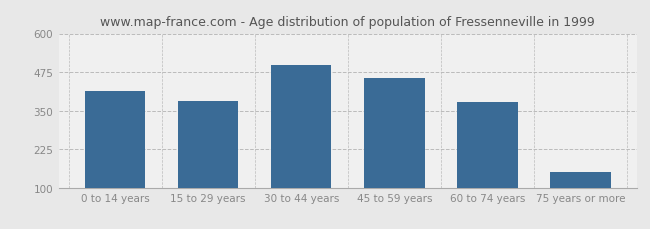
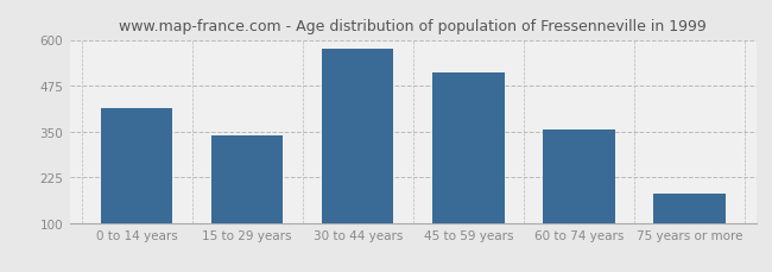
15 to 29 years: 380 -> 340
30 to 44 years: 497 -> 575
45 to 59 years: 455 -> 510
60 to 74 years: 378 -> 355
75 years or more: 152 -> 180
